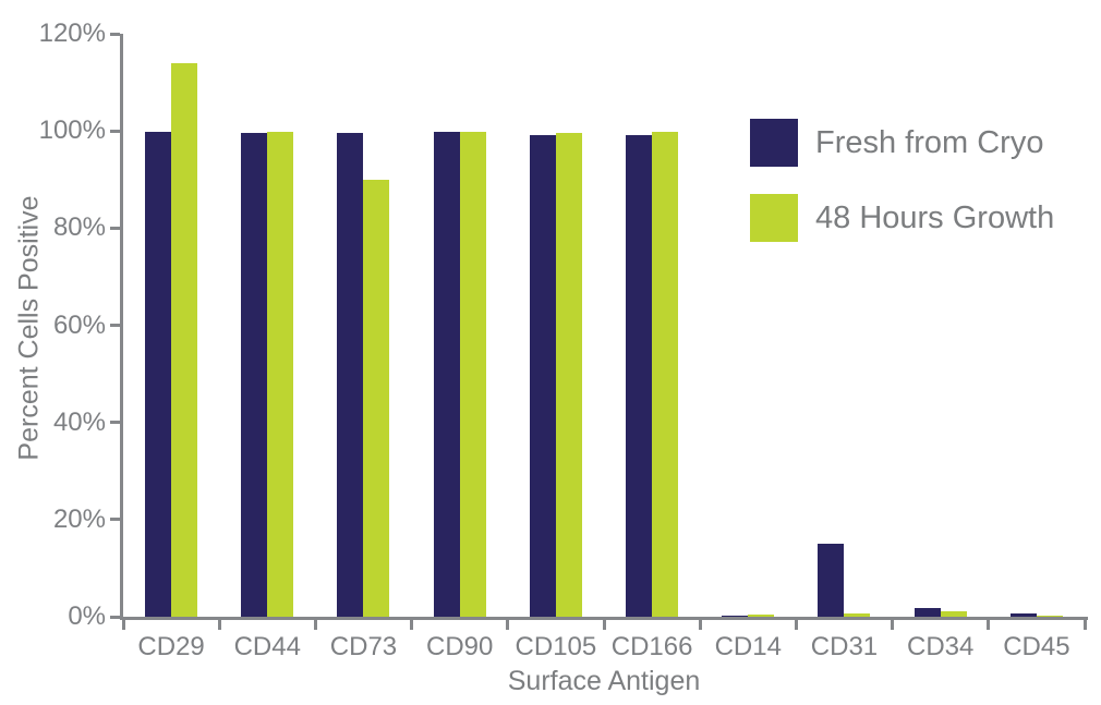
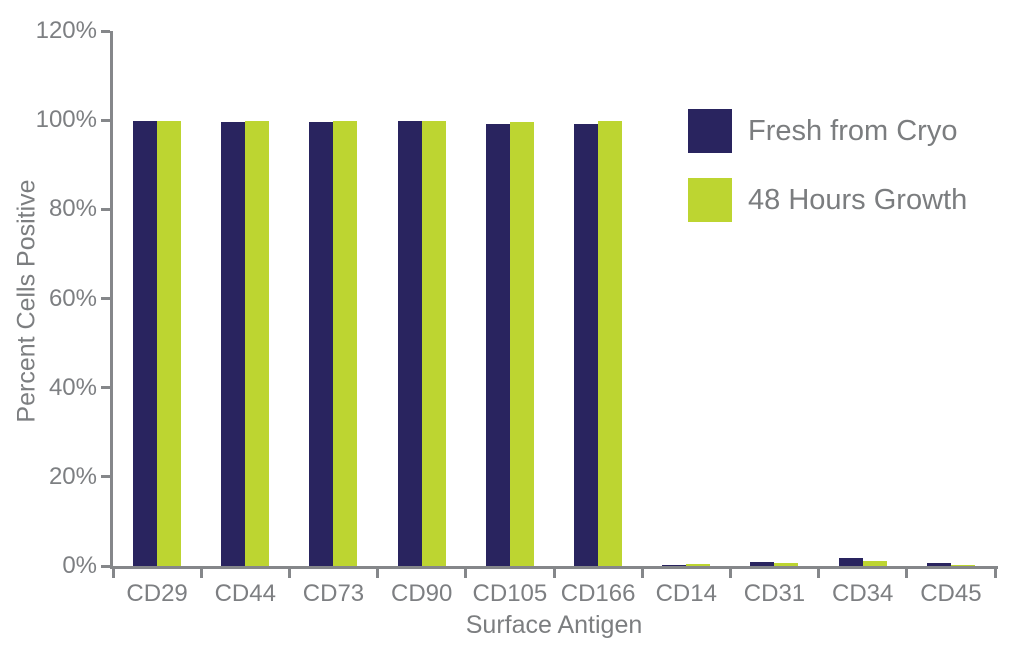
48 Hours Growth/CD29: 114% -> 100%
48 Hours Growth/CD73: 90% -> 100%
Fresh from Cryo/CD31: 15% -> 1%
